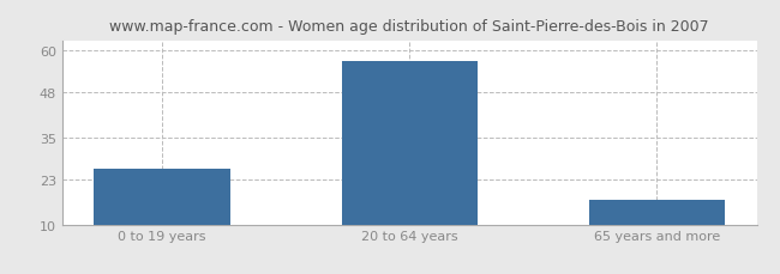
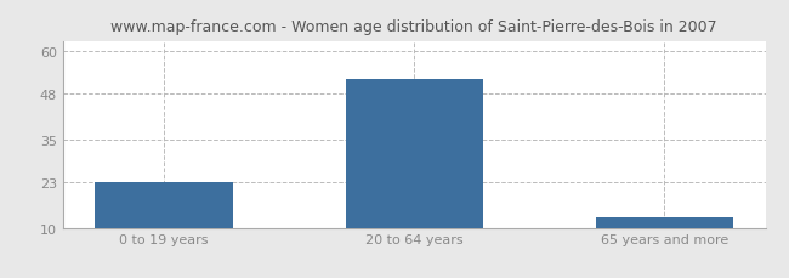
0 to 19 years: 26 -> 23
20 to 64 years: 57 -> 52
65 years and more: 17 -> 13
